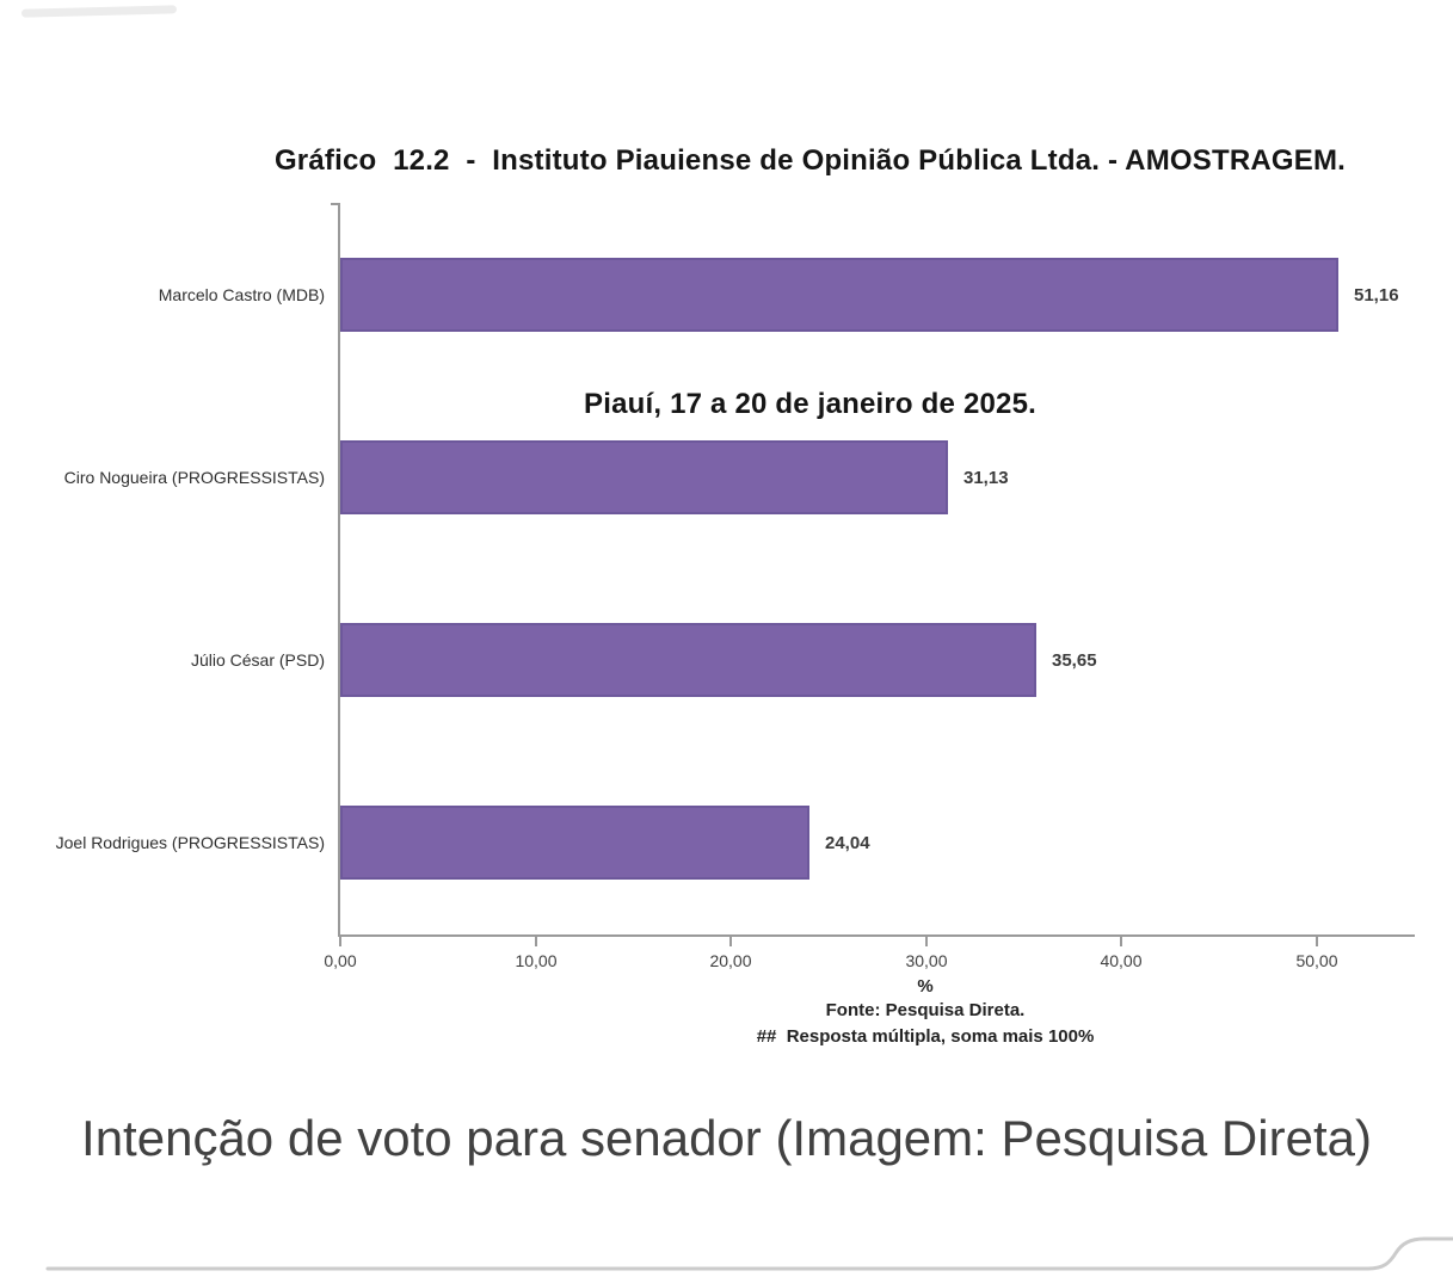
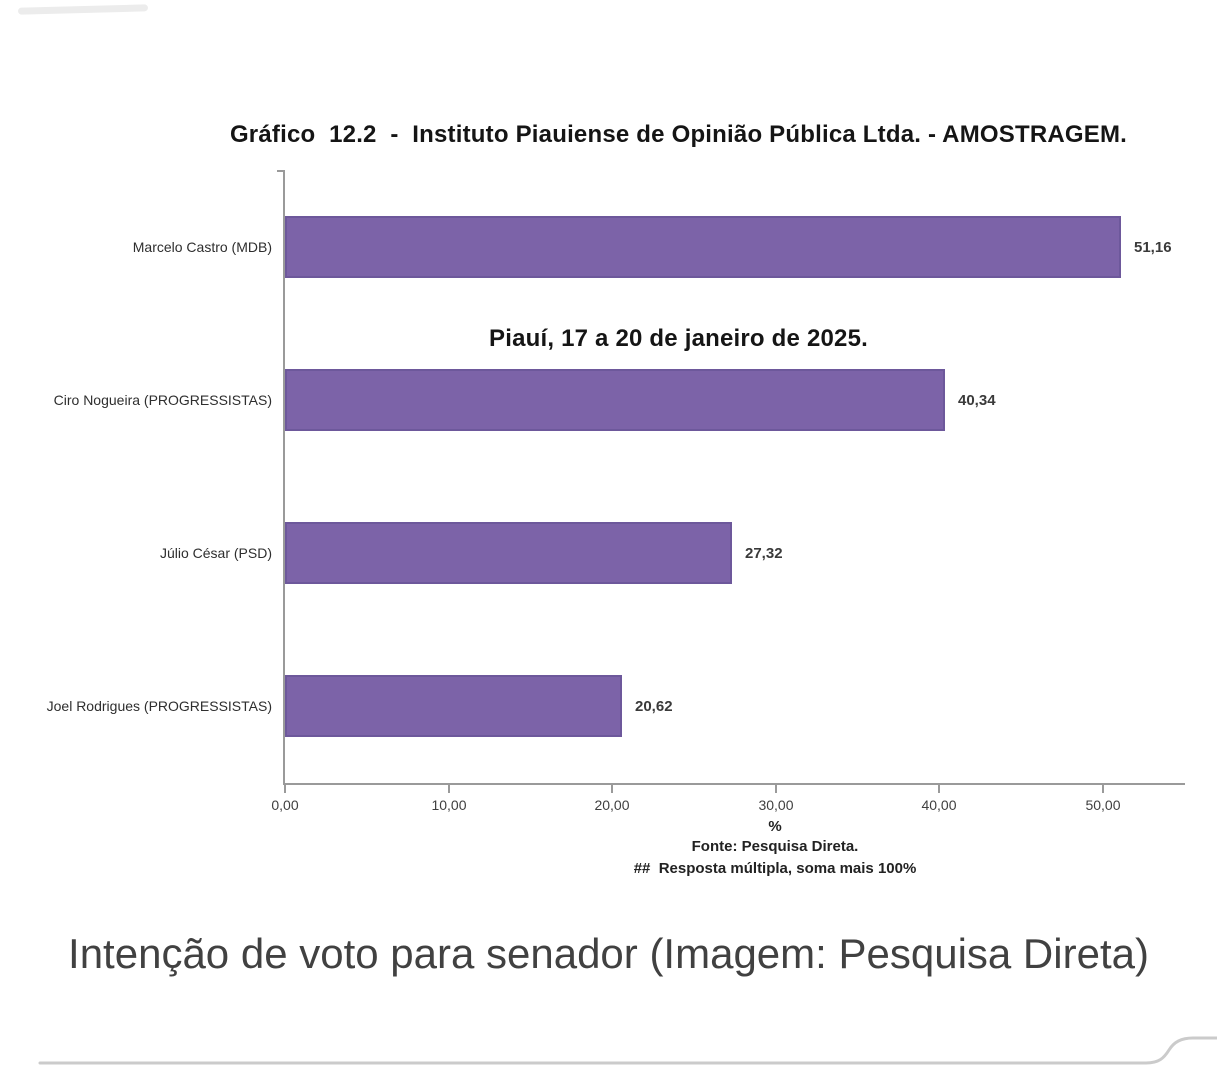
Ciro Nogueira (PROGRESSISTAS): 31,13 -> 40,34
Júlio César (PSD): 35,65 -> 27,32
Joel Rodrigues (PROGRESSISTAS): 24,04 -> 20,62
